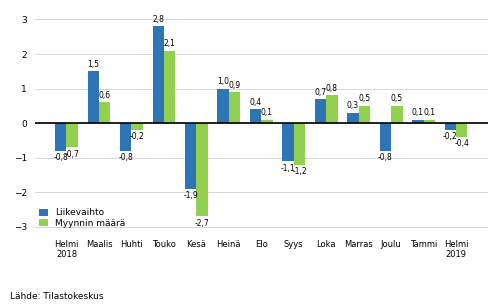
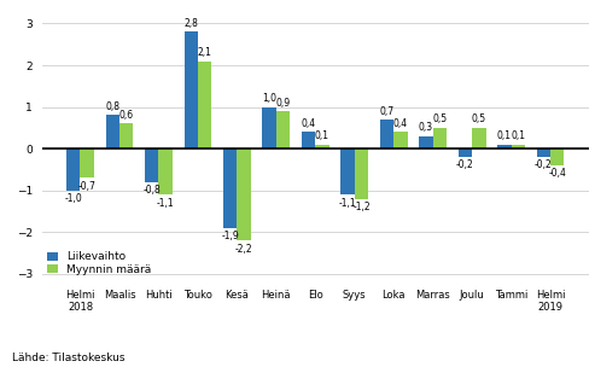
Liikevaihto/Helmi 2018: -0,8 -> -1,0
Liikevaihto/Maalis: 1,5 -> 0,8
Myynnin määrä/Huhti: -0,2 -> -1,1
Myynnin määrä/Kesä: -2,7 -> -2,2
Myynnin määrä/Loka: 0,8 -> 0,4
Liikevaihto/Joulu: -0,8 -> -0,2
